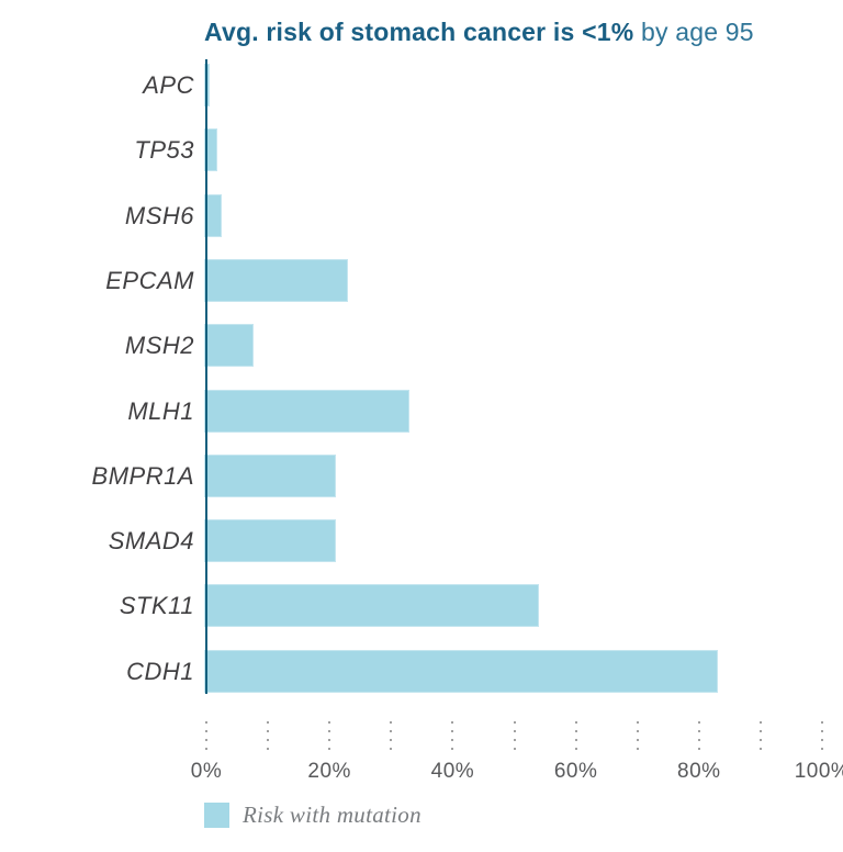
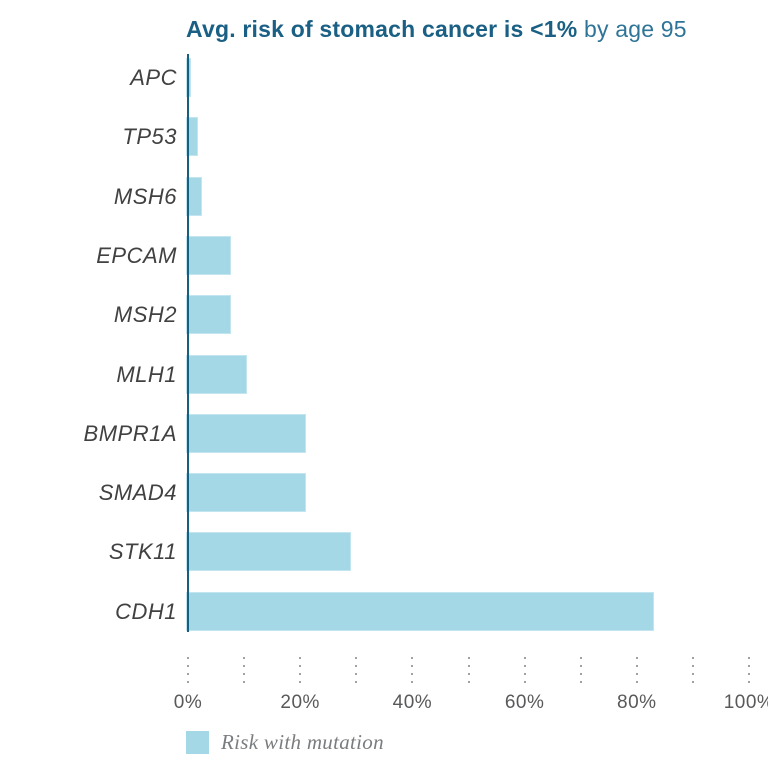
EPCAM: 23% -> 8%
MLH1: 33% -> 10%
STK11: 54% -> 29%
